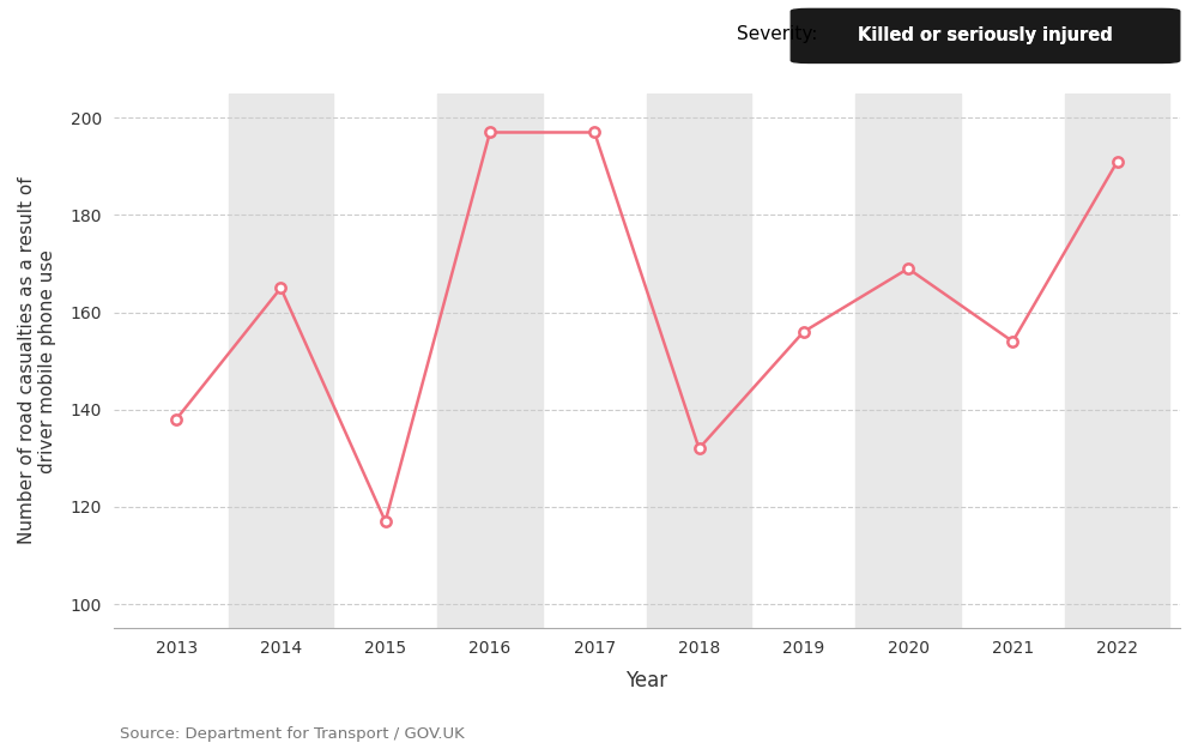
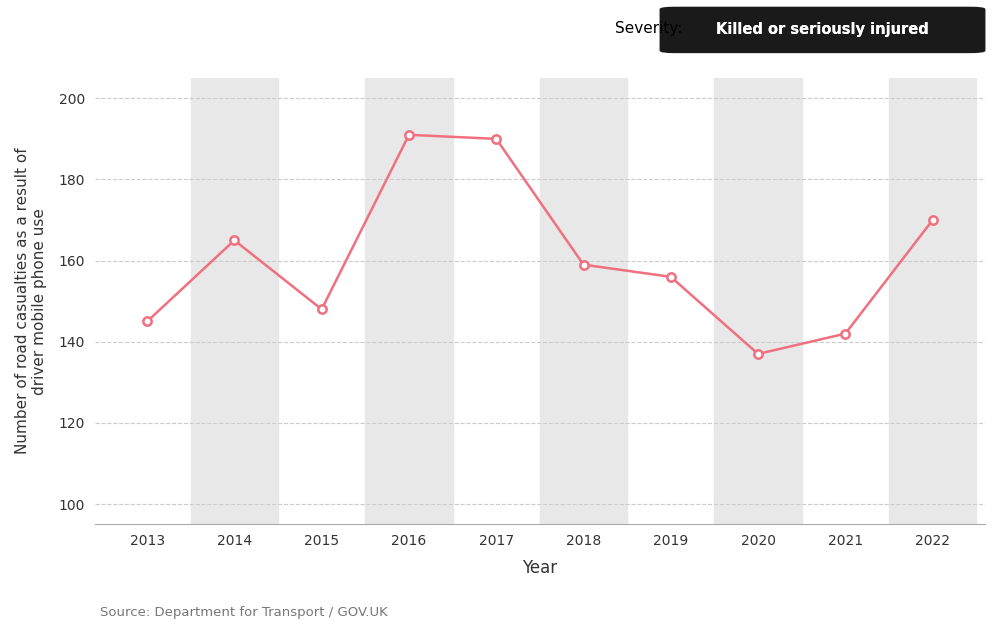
2013: 138 -> 145
2015: 117 -> 148
2016: 197 -> 191
2017: 197 -> 190
2018: 132 -> 159
2020: 169 -> 137
2021: 154 -> 142
2022: 191 -> 170
